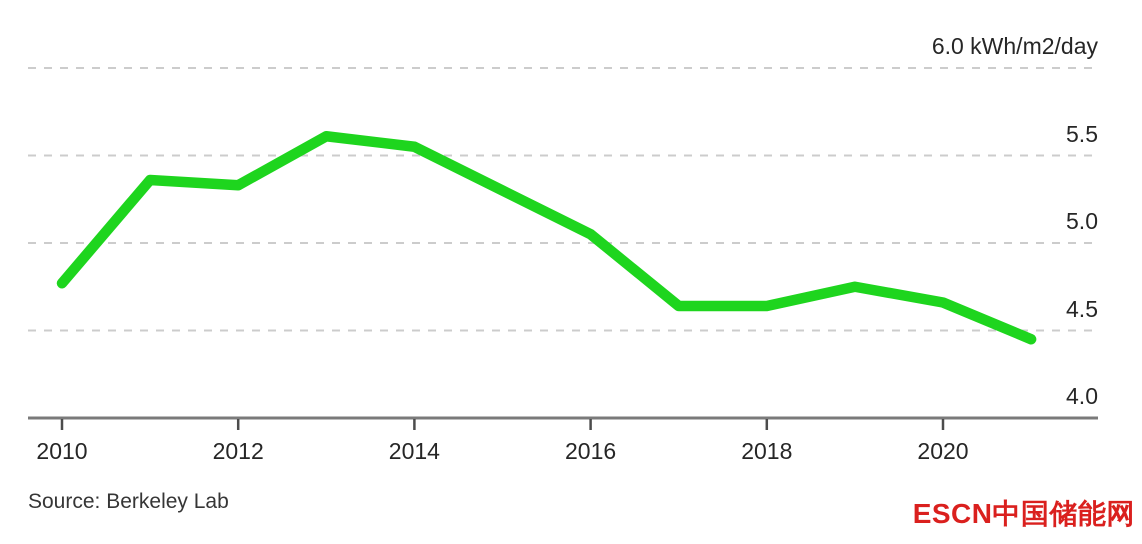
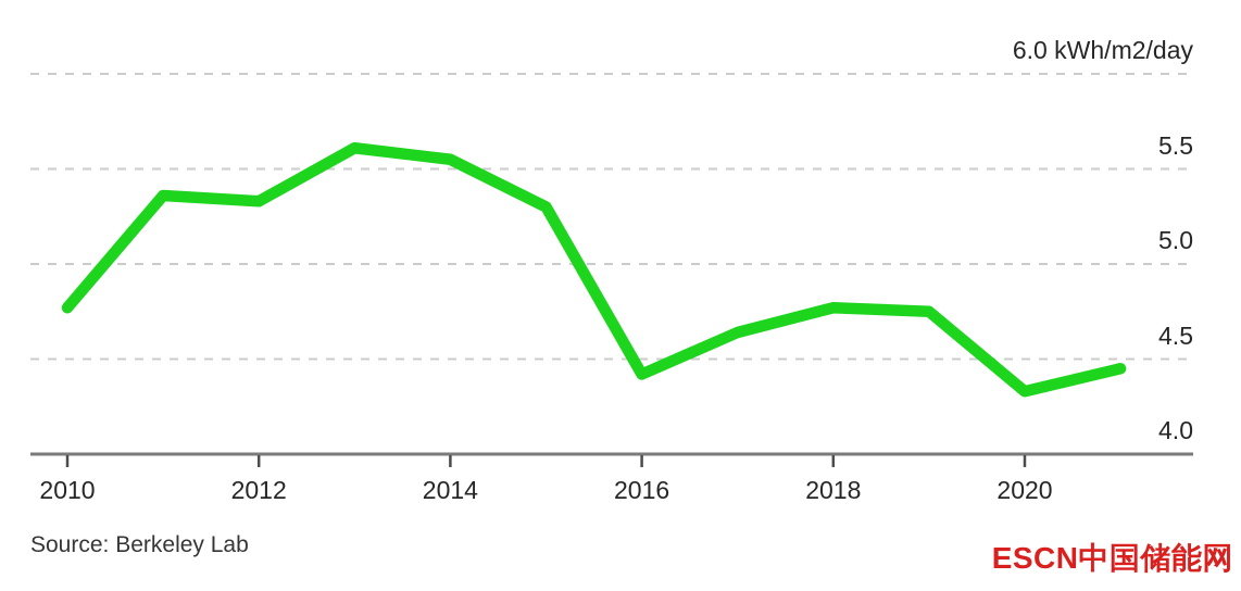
2016: 5.05 -> 4.42
2018: 4.64 -> 4.77
2020: 4.66 -> 4.33
